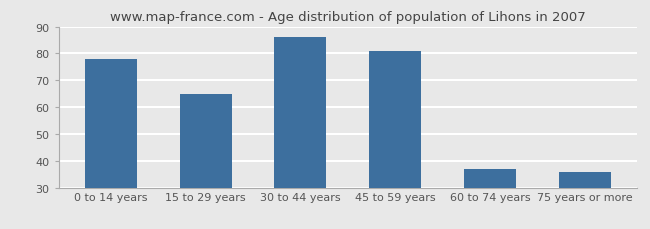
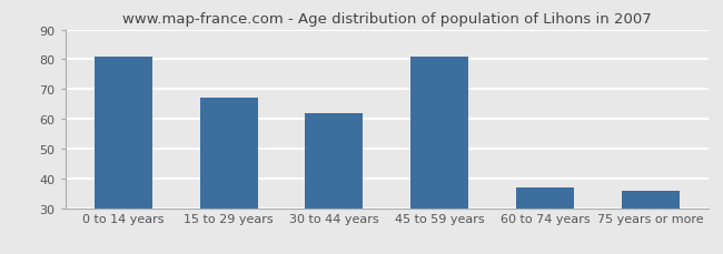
0 to 14 years: 78 -> 81
15 to 29 years: 65 -> 67
30 to 44 years: 86 -> 62
